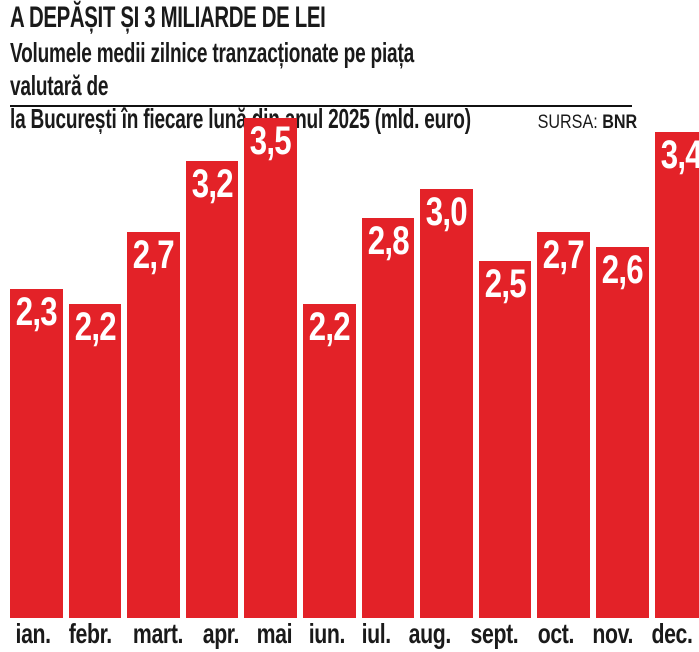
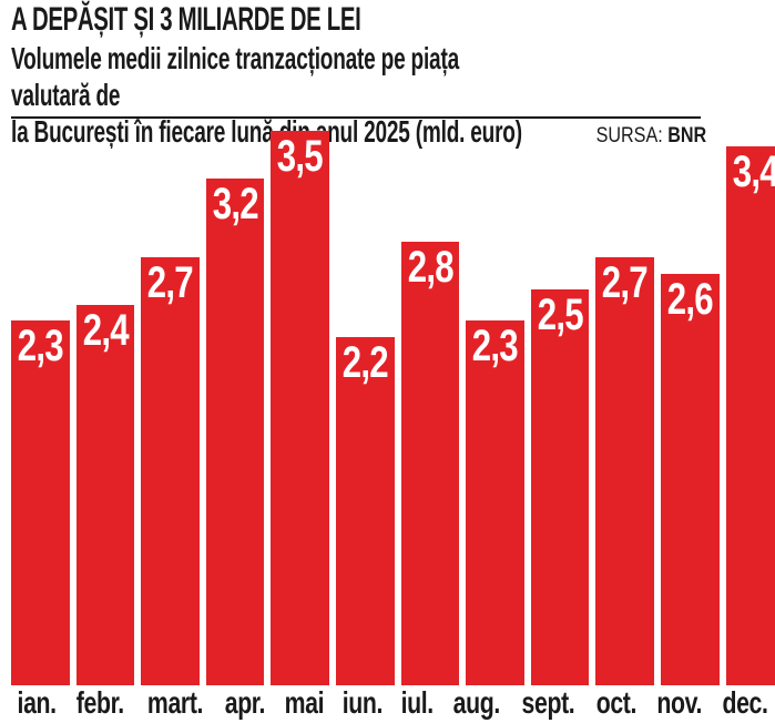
febr.: 2,2 -> 2,4
aug.: 3,0 -> 2,3
